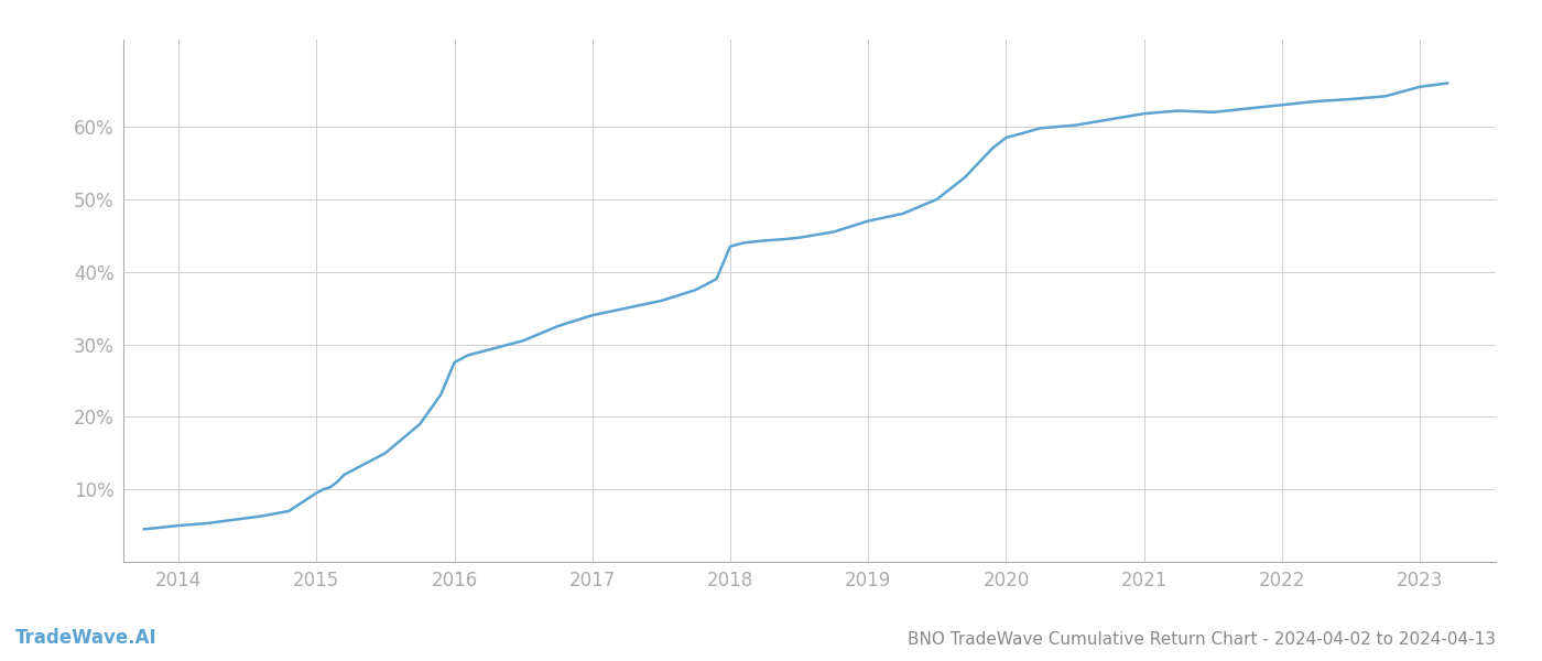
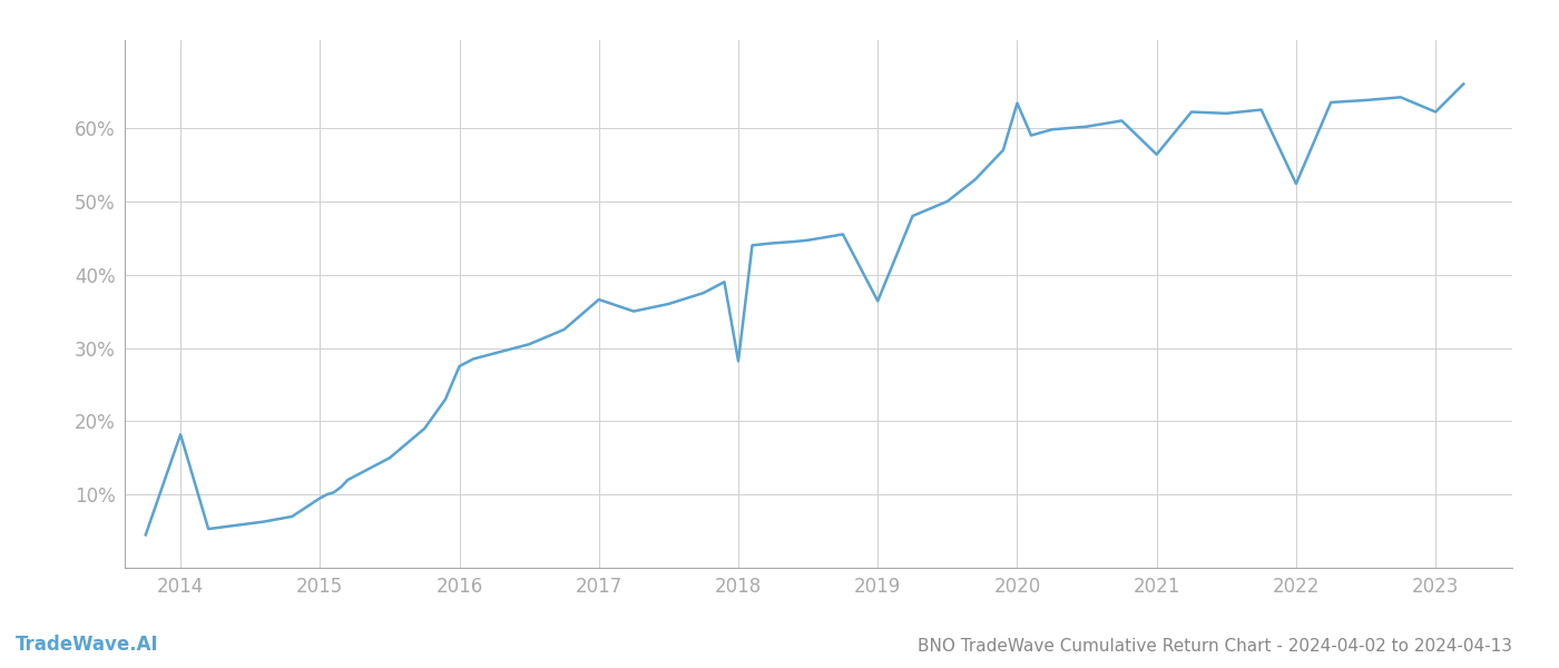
2014: 5.0% -> 18.2%
2017: 34.0% -> 36.6%
2018: 43.5% -> 28.2%
2019: 47.0% -> 36.4%
2020: 58.5% -> 63.4%
2021: 61.8% -> 56.4%
2022: 63.0% -> 52.4%
2023: 65.5% -> 62.2%
